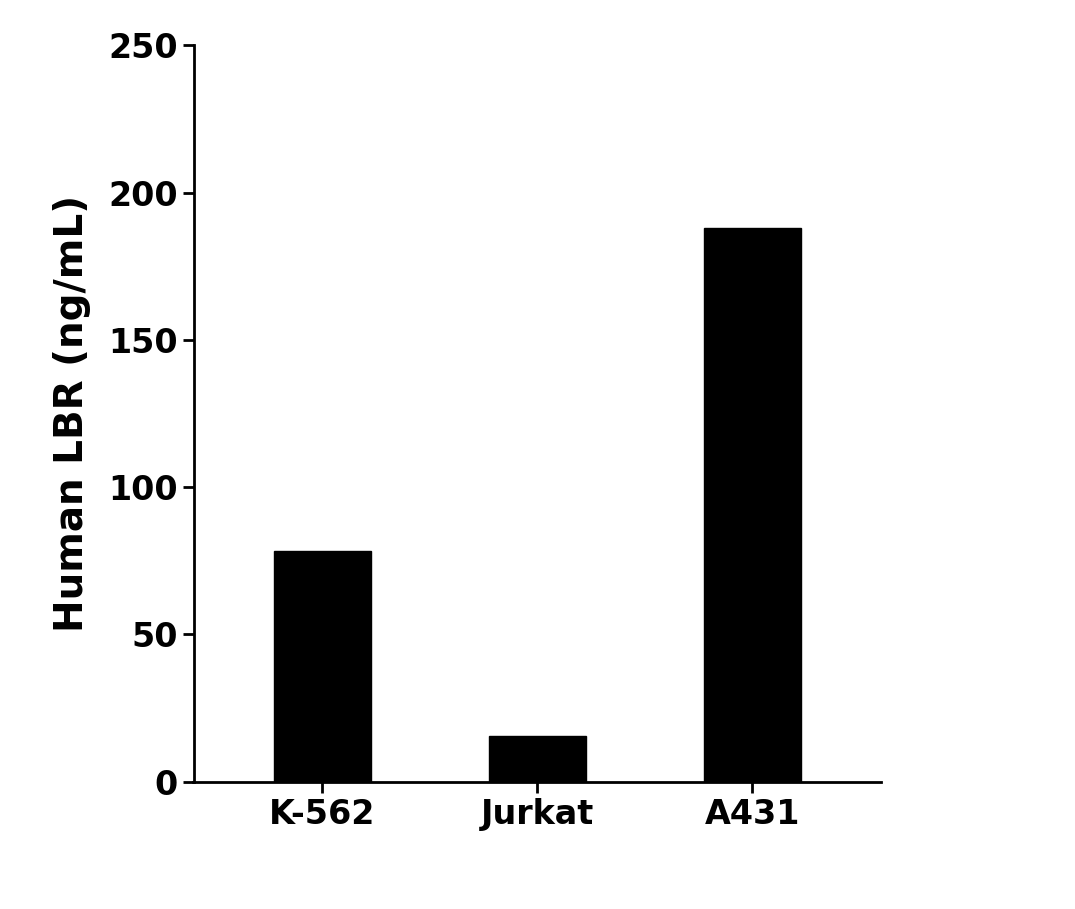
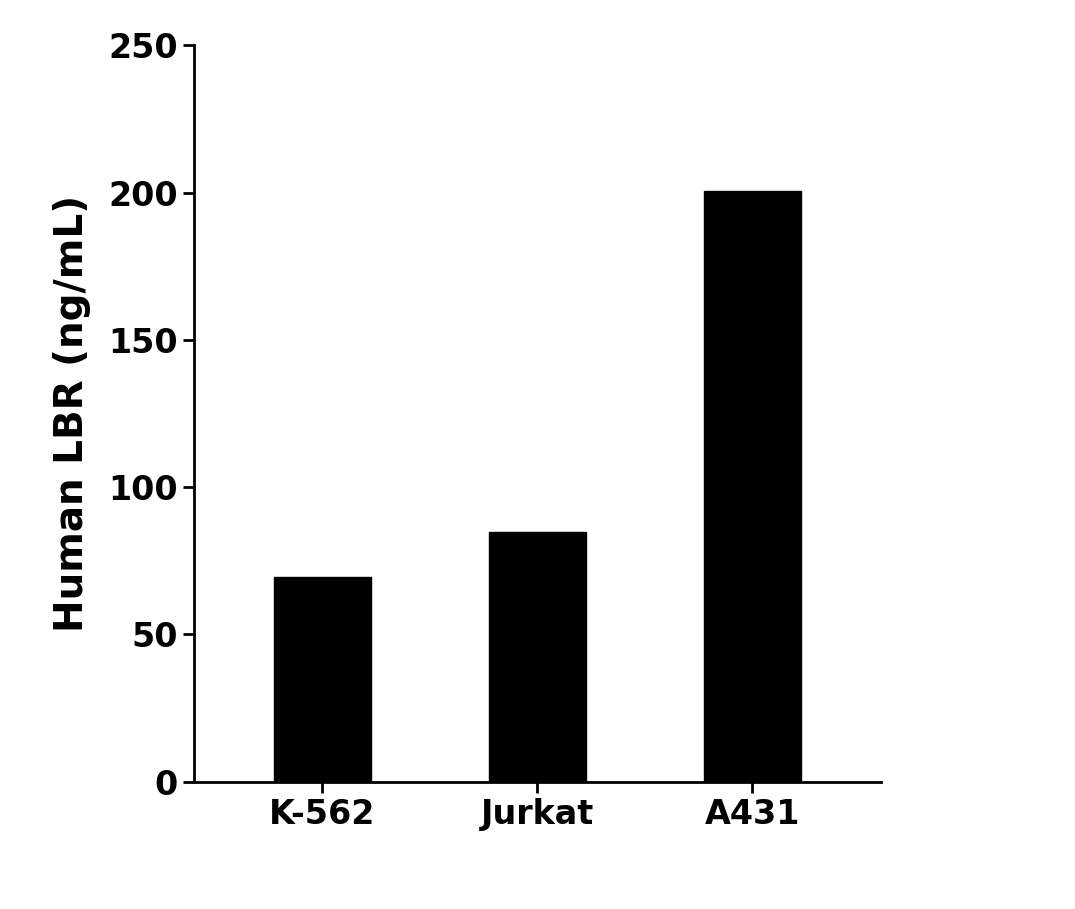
K-562: 78.5 -> 69.5
Jurkat: 15.5 -> 84.7
A431: 188.0 -> 200.5
